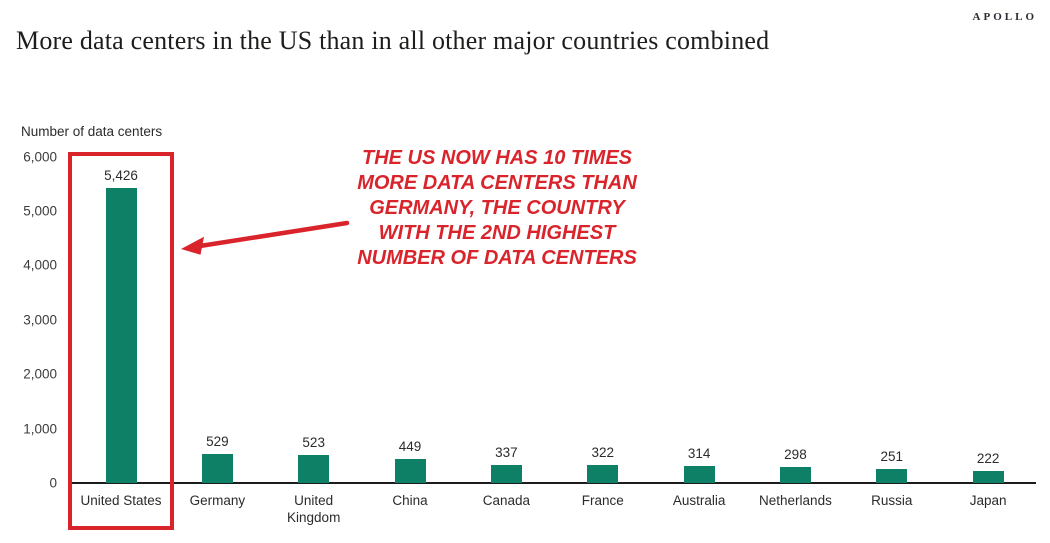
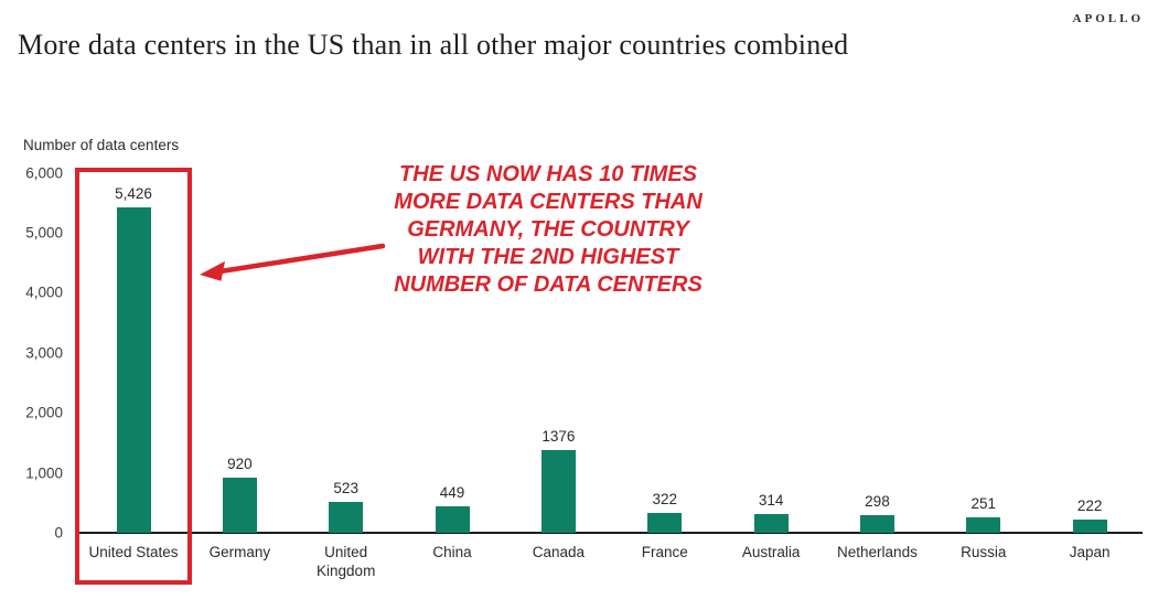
Germany: 529 -> 920
Canada: 337 -> 1376
